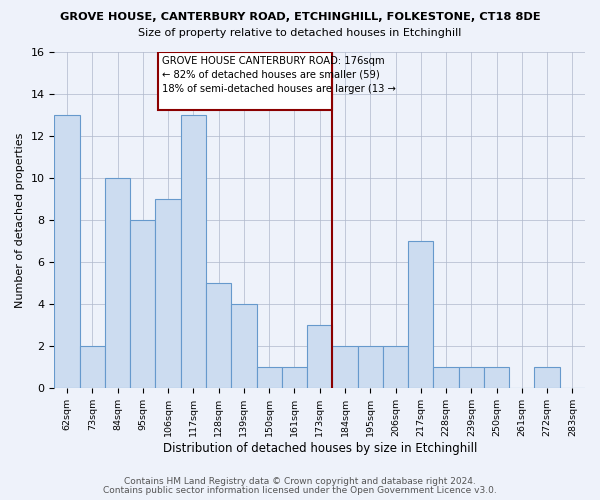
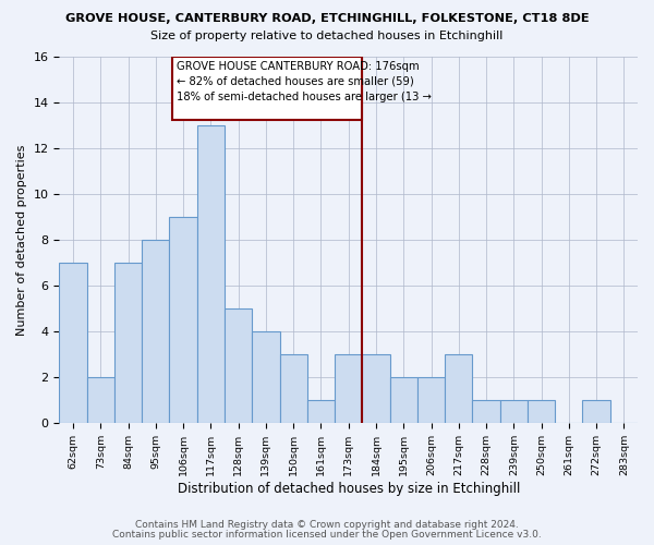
62sqm: 13 -> 7
84sqm: 10 -> 7
150sqm: 1 -> 3
184sqm: 2 -> 3
217sqm: 7 -> 3
